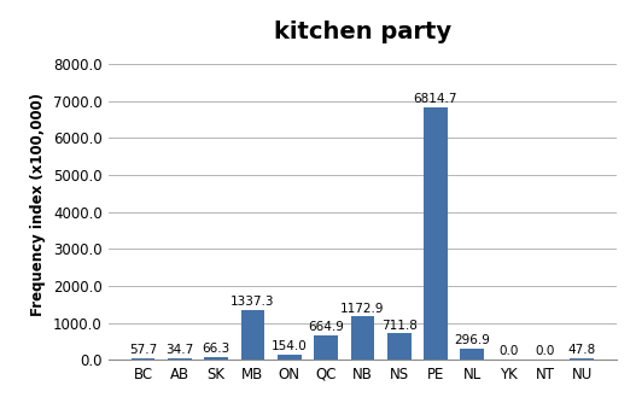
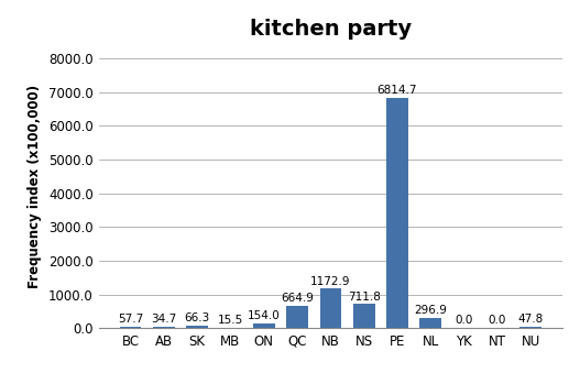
MB: 1337.3 -> 15.5
